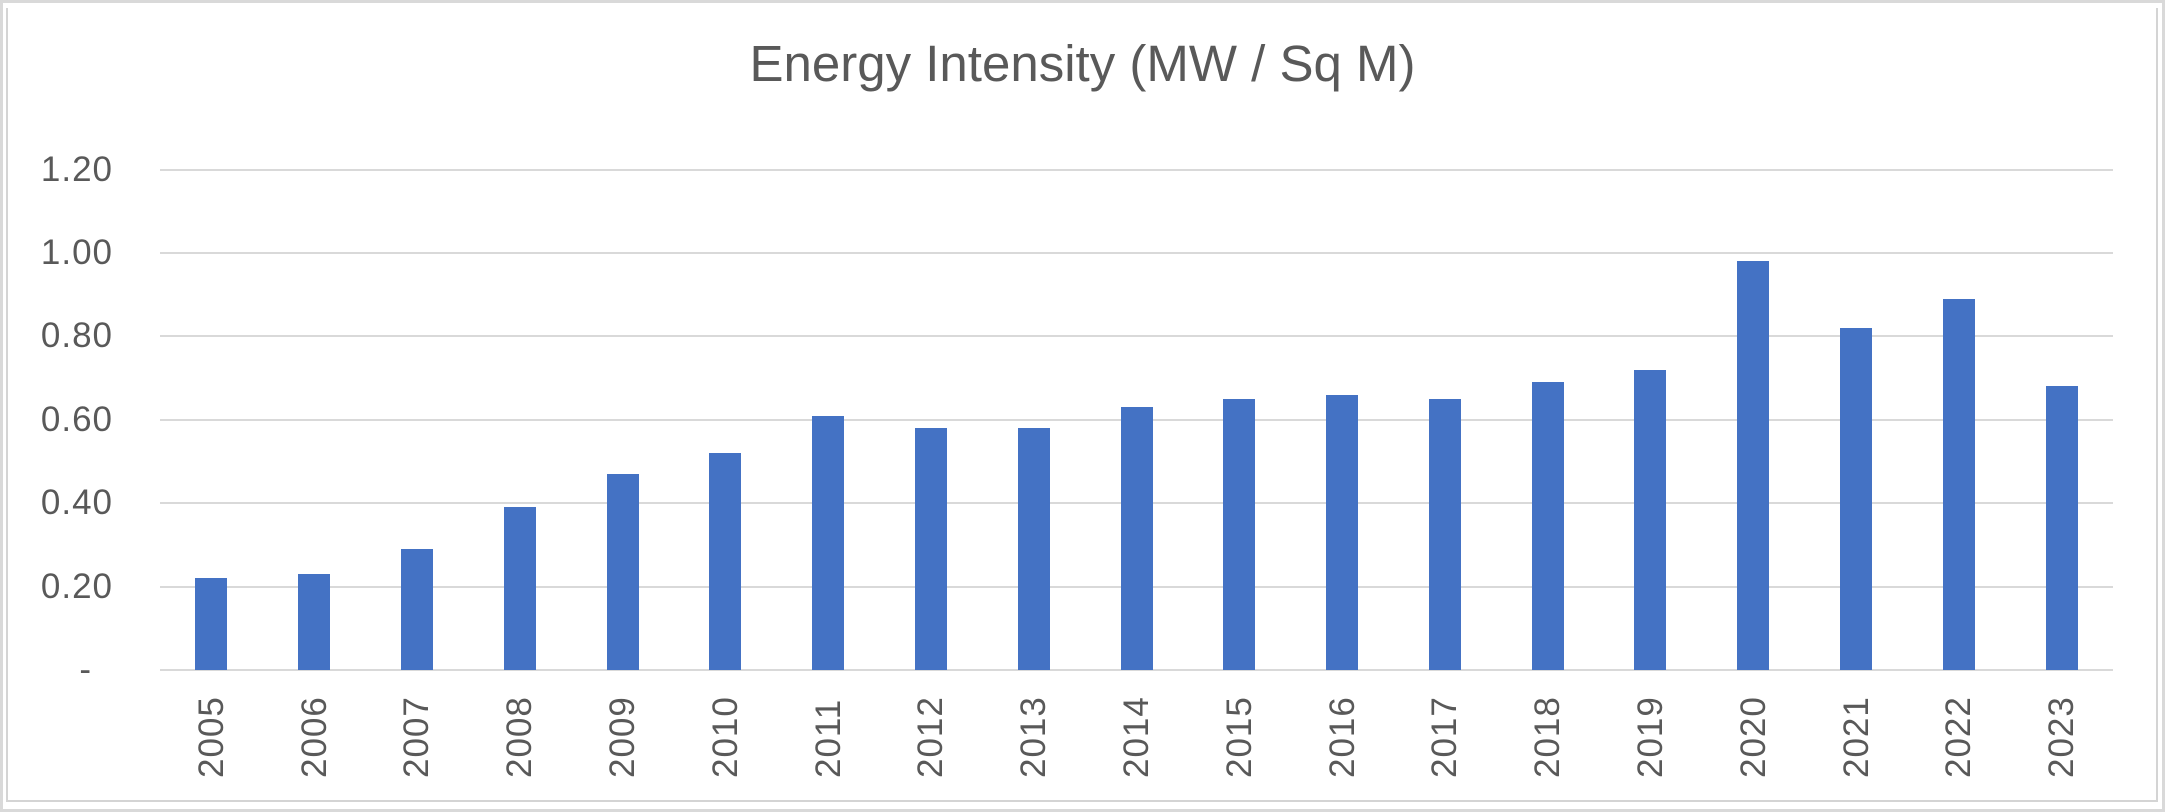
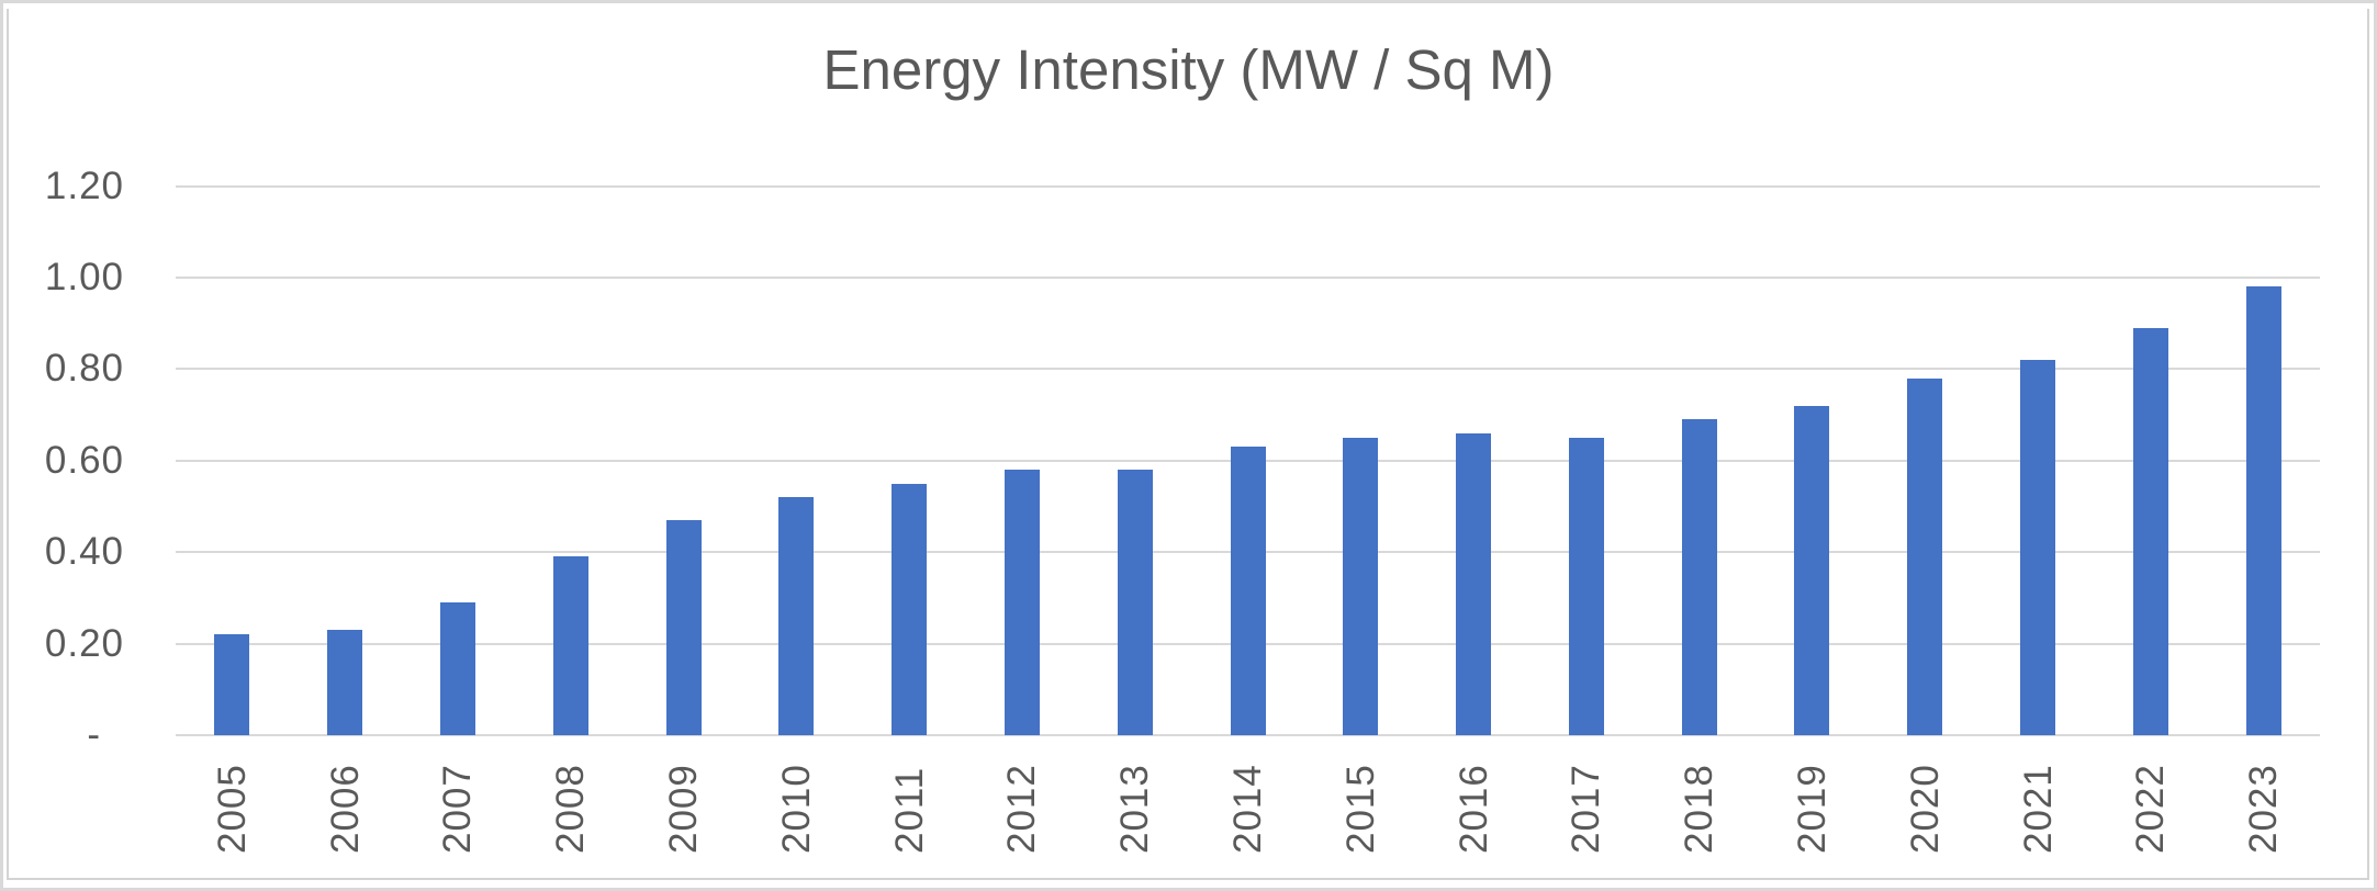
2011: 0.61 -> 0.55
2020: 0.98 -> 0.78
2023: 0.68 -> 0.98
